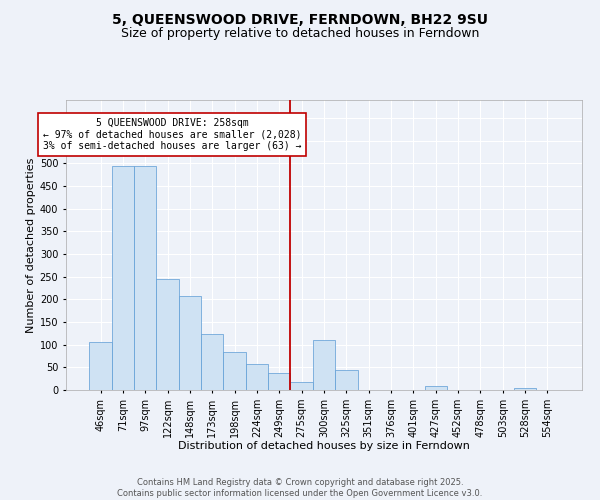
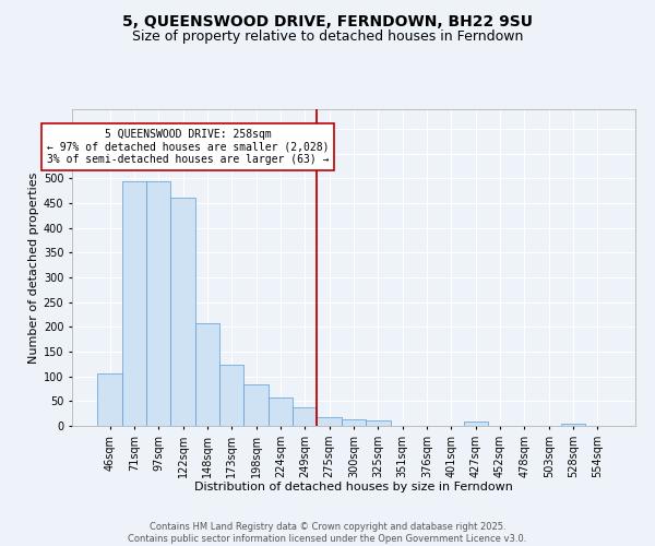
122sqm: 245 -> 462
300sqm: 110 -> 13
325sqm: 45 -> 12
